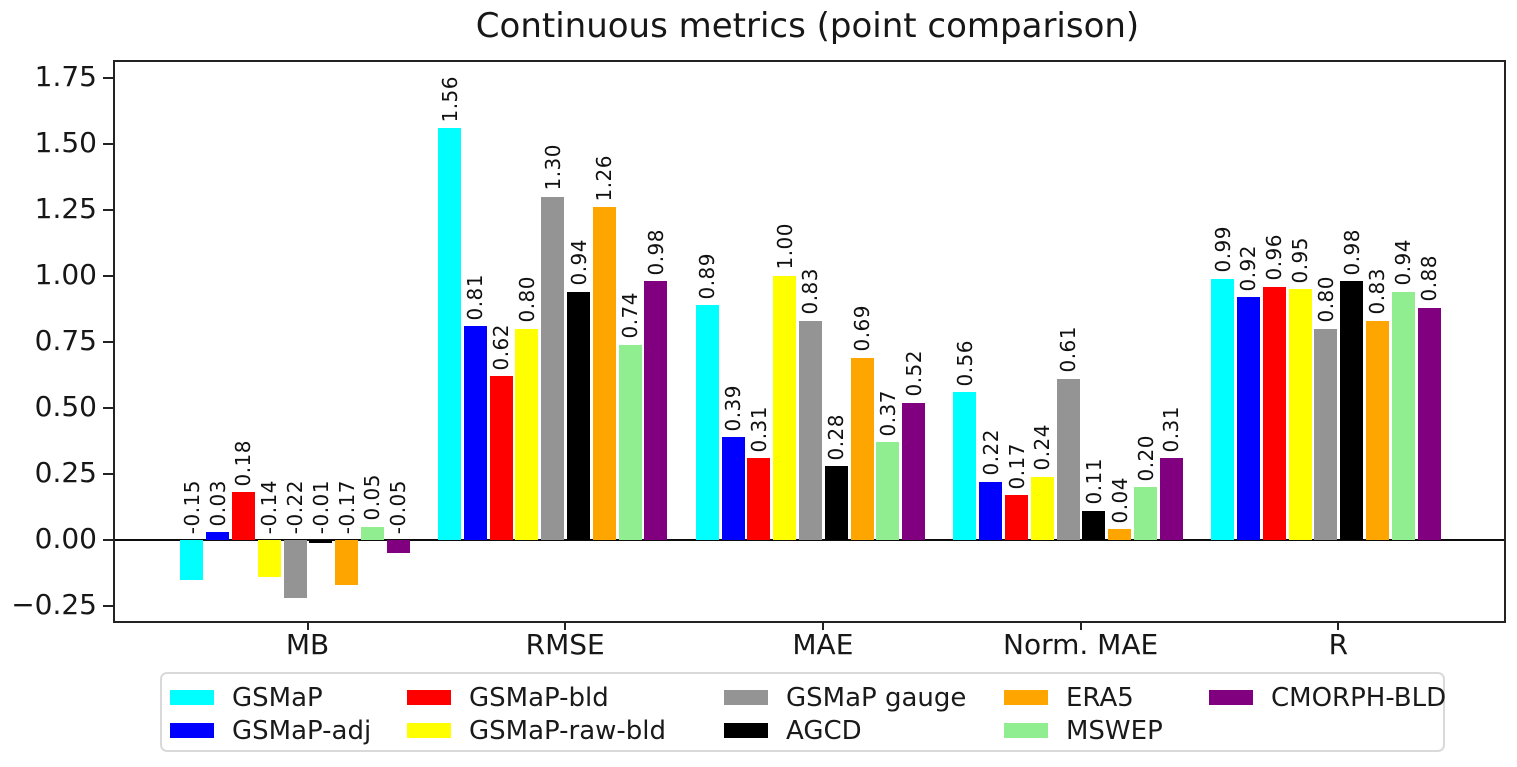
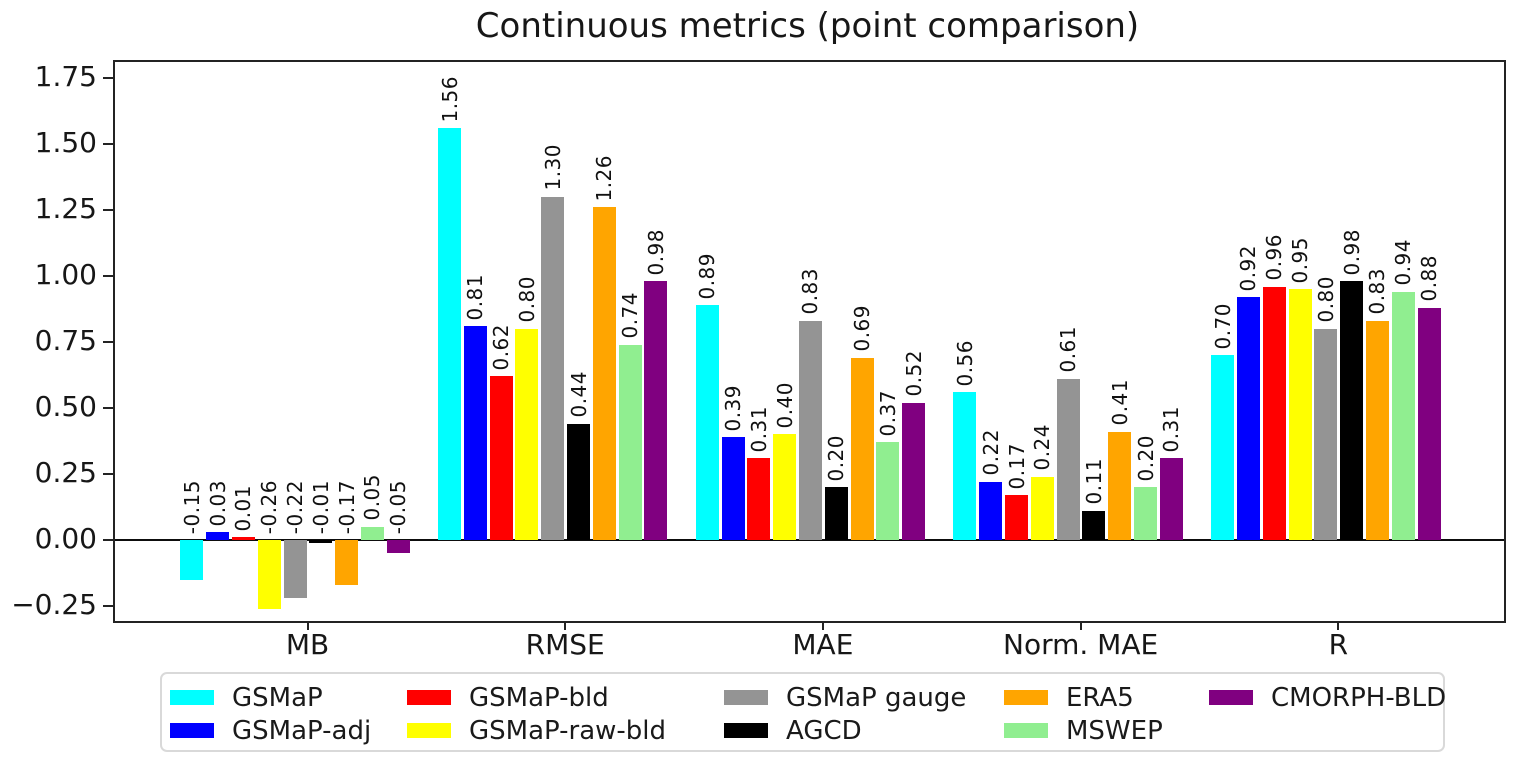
GSMaP-bld/MB: 0.18 -> 0.01
GSMaP-raw-bld/MB: -0.14 -> -0.26
AGCD/RMSE: 0.94 -> 0.44
GSMaP-raw-bld/MAE: 1.00 -> 0.40
AGCD/MAE: 0.28 -> 0.20
ERA5/Norm. MAE: 0.04 -> 0.41
GSMaP/R: 0.99 -> 0.70
